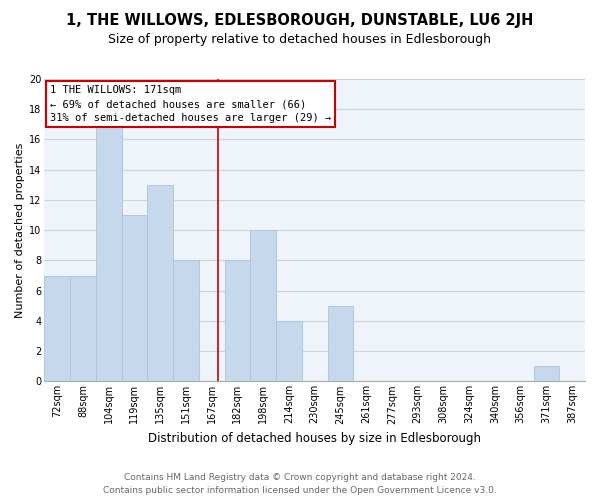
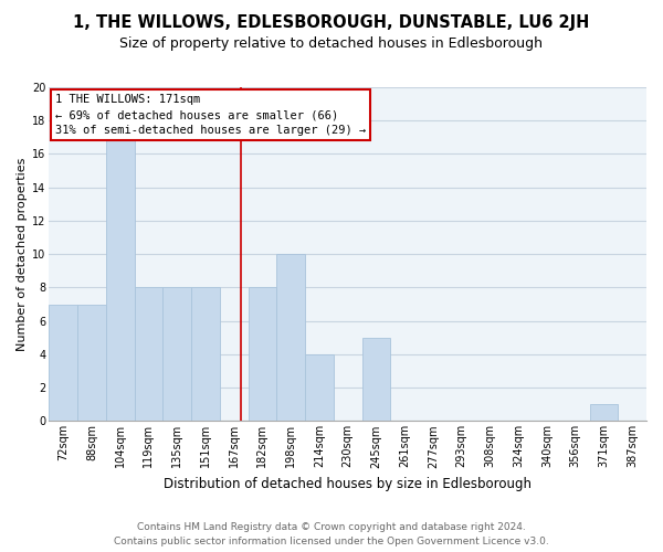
119sqm: 11 -> 8
135sqm: 13 -> 8
